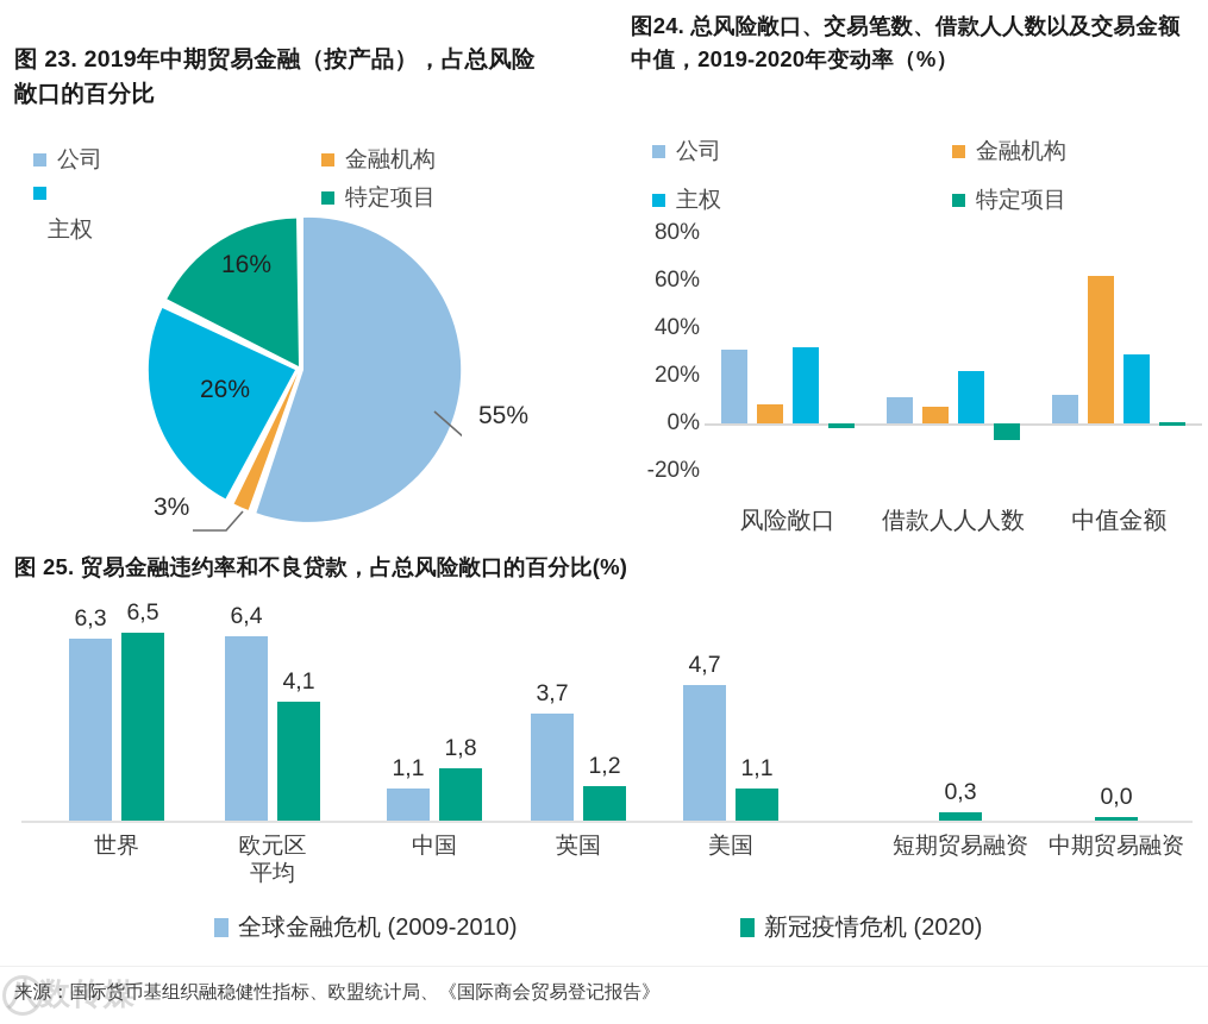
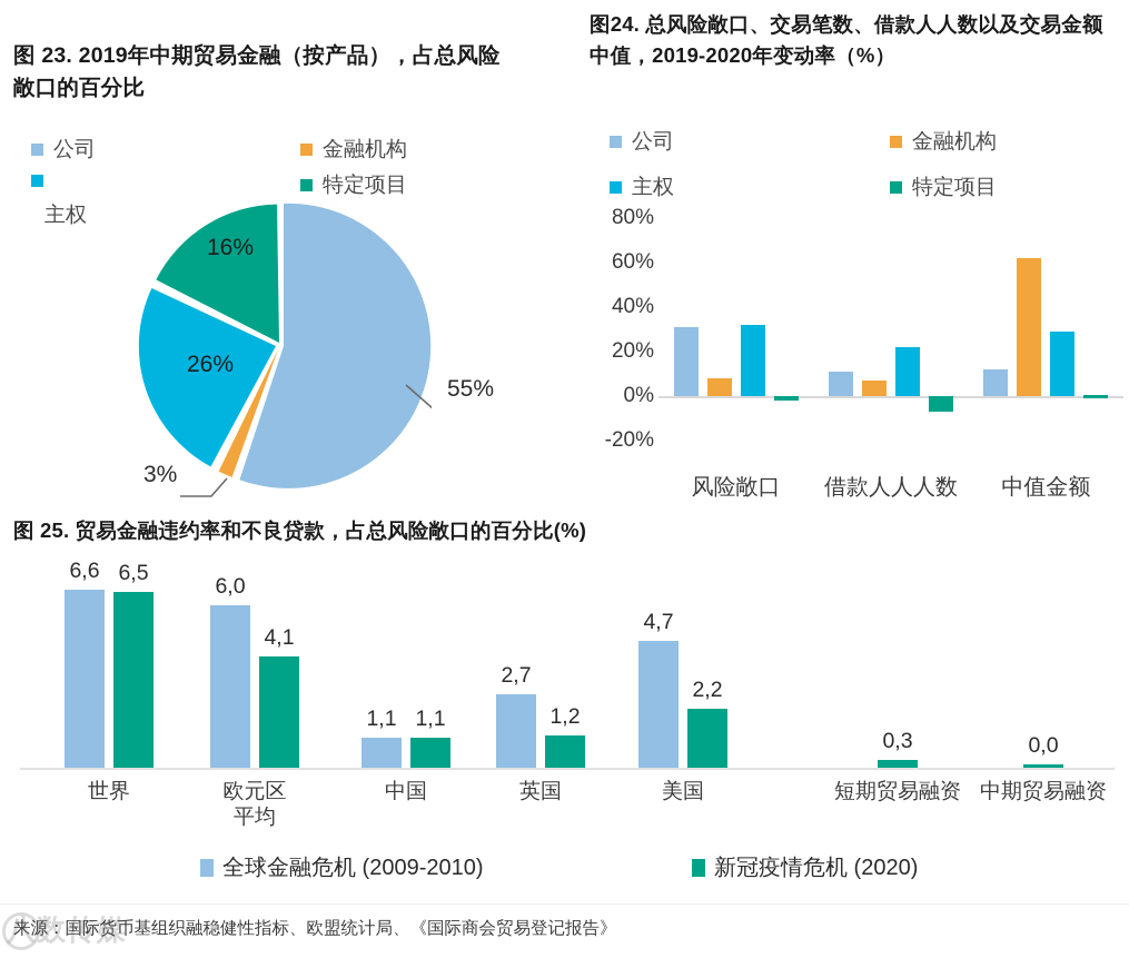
图 25. 贸易金融违约率和不良贷款，占总风险敞口的百分比(%)/全球金融危机 (2009-2010)/世界: 6,3 -> 6,6
图 25. 贸易金融违约率和不良贷款，占总风险敞口的百分比(%)/全球金融危机 (2009-2010)/欧元区 平均: 6,4 -> 6,0
图 25. 贸易金融违约率和不良贷款，占总风险敞口的百分比(%)/新冠疫情危机 (2020)/中国: 1,8 -> 1,1
图 25. 贸易金融违约率和不良贷款，占总风险敞口的百分比(%)/全球金融危机 (2009-2010)/英国: 3,7 -> 2,7
图 25. 贸易金融违约率和不良贷款，占总风险敞口的百分比(%)/新冠疫情危机 (2020)/美国: 1,1 -> 2,2
